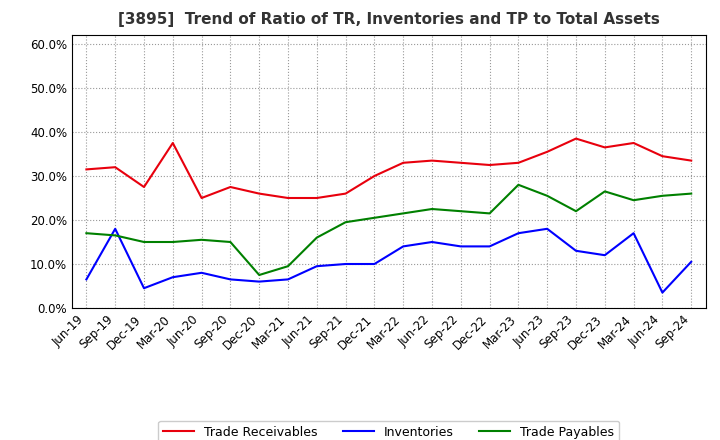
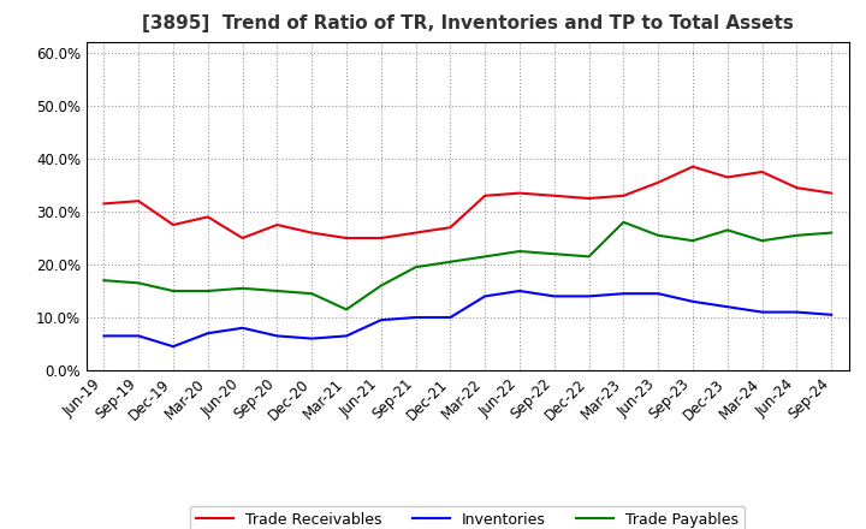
Inventories/Sep-19: 18.0% -> 6.5%
Trade Receivables/Mar-20: 37.5% -> 29.0%
Trade Payables/Dec-20: 7.5% -> 14.5%
Trade Payables/Mar-21: 9.5% -> 11.5%
Trade Receivables/Dec-21: 30.0% -> 27.0%
Inventories/Mar-23: 17.0% -> 14.5%
Inventories/Jun-23: 18.0% -> 14.5%
Trade Payables/Sep-23: 22.0% -> 24.5%
Inventories/Mar-24: 17.0% -> 11.0%
Inventories/Jun-24: 3.5% -> 11.0%
